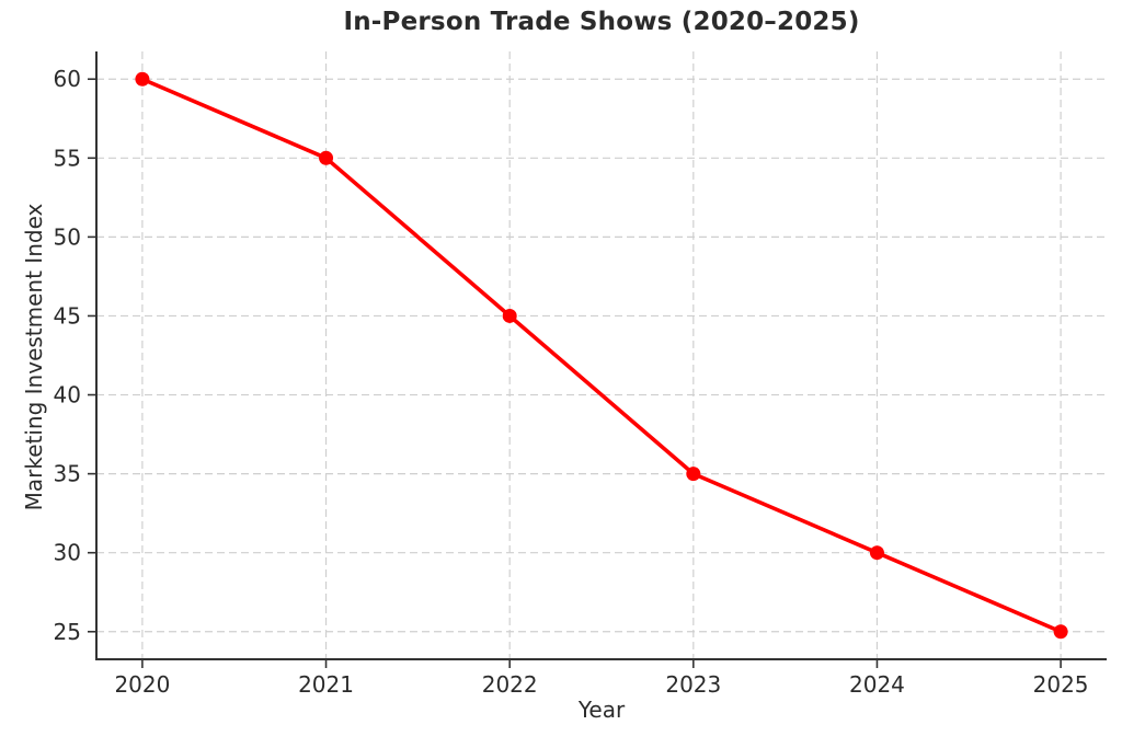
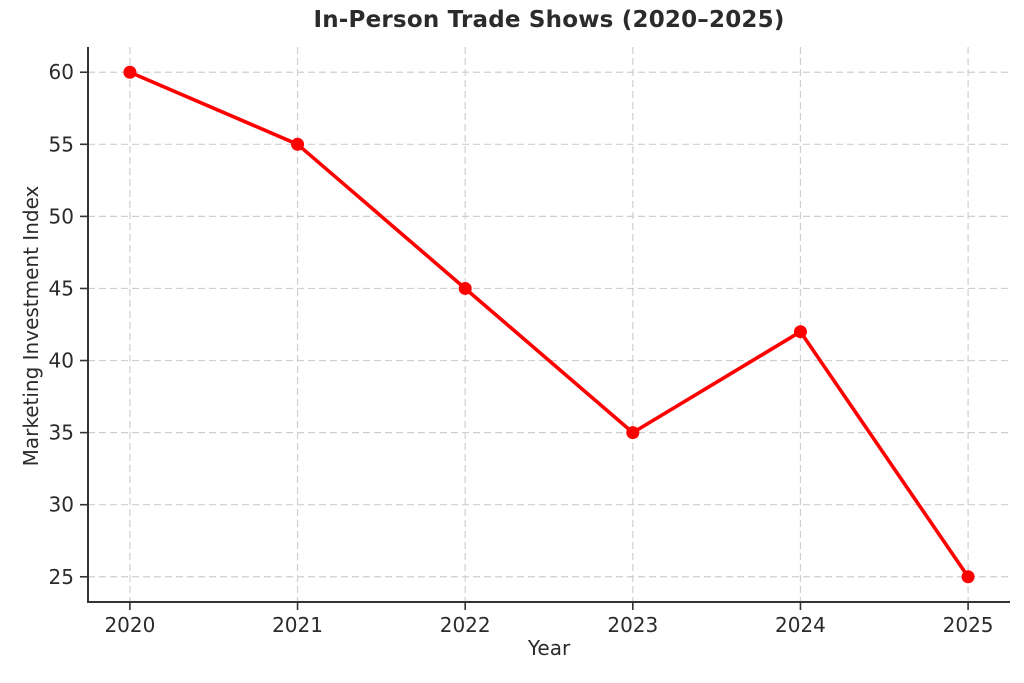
2024: 30 -> 42
